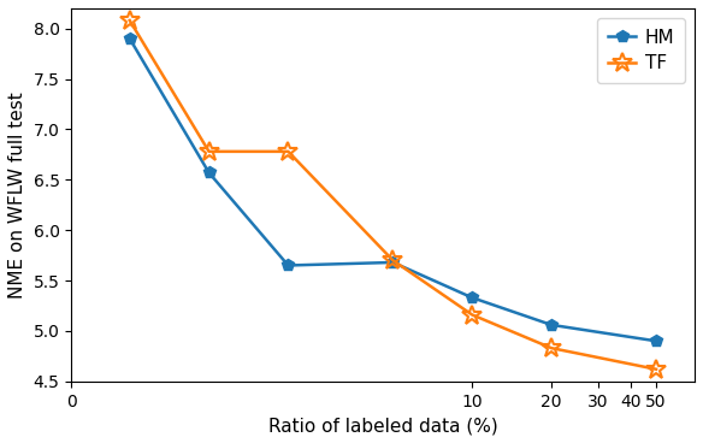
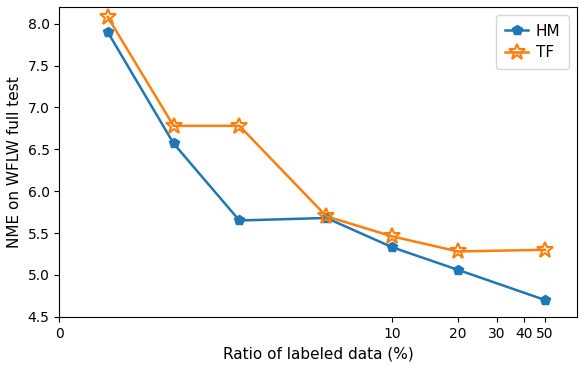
TF/10: 5.16 -> 5.46
TF/20: 4.83 -> 5.28
HM/50: 4.90 -> 4.70
TF/50: 4.62 -> 5.30
